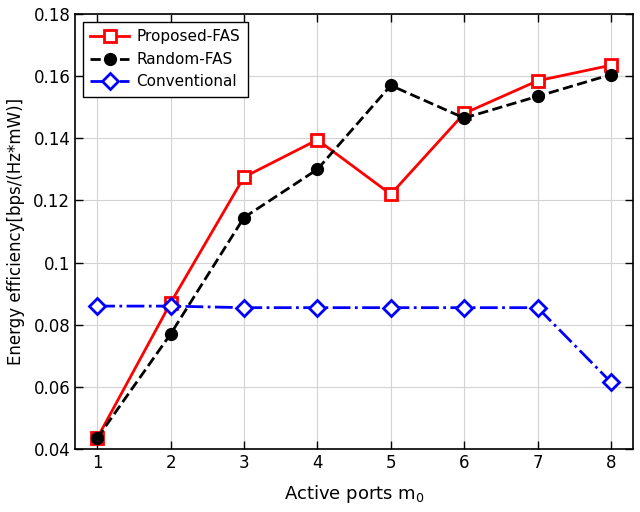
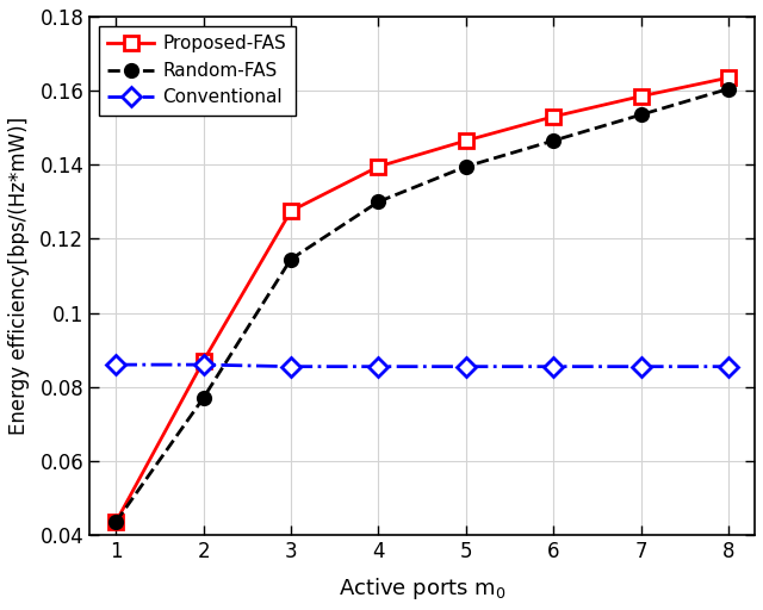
Proposed-FAS/5: 0.1220 -> 0.1465
Random-FAS/5: 0.1570 -> 0.1395
Proposed-FAS/6: 0.1480 -> 0.1530
Conventional/8: 0.0615 -> 0.0855
